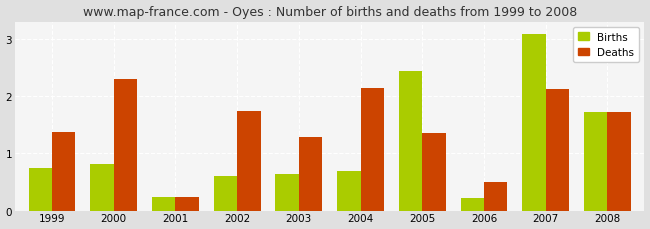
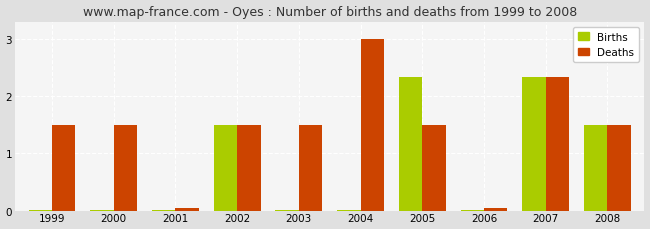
Births/1999: 0.74 -> 0.02
Deaths/1999: 1.38 -> 1.50
Births/2000: 0.82 -> 0.02
Deaths/2000: 2.30 -> 1.50
Births/2001: 0.24 -> 0.02
Deaths/2001: 0.24 -> 0.04
Births/2002: 0.60 -> 1.50
Deaths/2002: 1.74 -> 1.50
Births/2003: 0.64 -> 0.02
Deaths/2003: 1.28 -> 1.50
Births/2004: 0.70 -> 0.02
Deaths/2004: 2.14 -> 3.00
Births/2005: 2.44 -> 2.33
Deaths/2005: 1.36 -> 1.50
Births/2006: 0.22 -> 0.02
Deaths/2006: 0.50 -> 0.04
Births/2007: 3.08 -> 2.33
Deaths/2007: 2.12 -> 2.33
Births/2008: 1.72 -> 1.50
Deaths/2008: 1.72 -> 1.50
